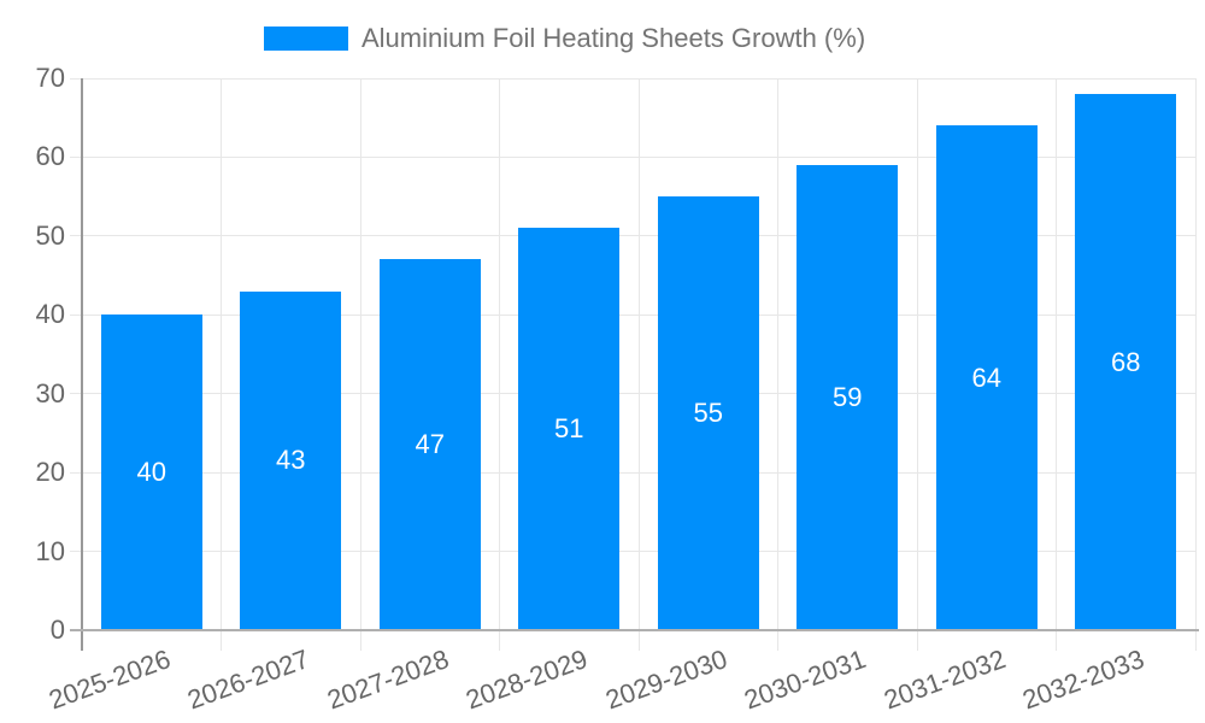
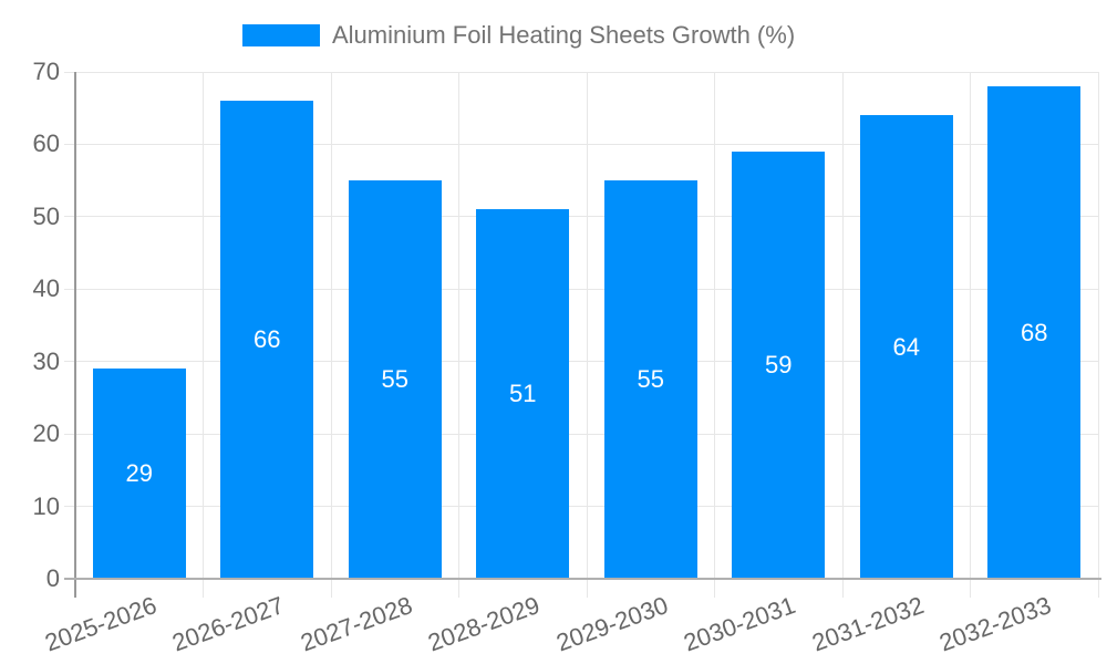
2025-2026: 40 -> 29
2026-2027: 43 -> 66
2027-2028: 47 -> 55
